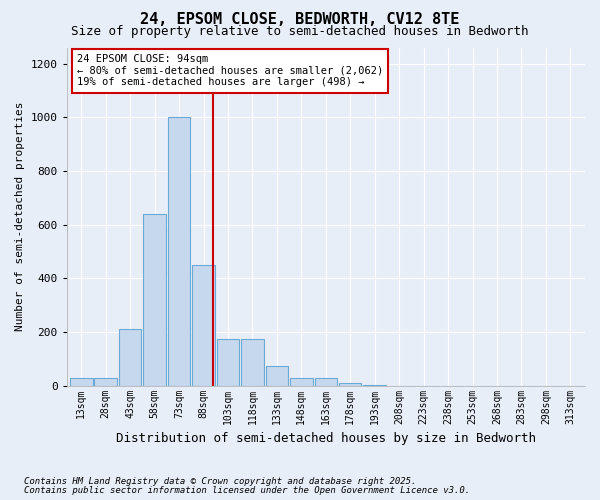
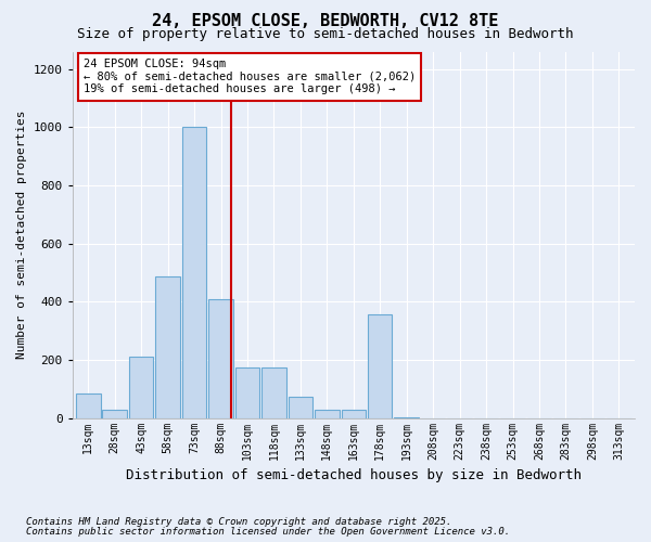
13sqm: 30 -> 85
58sqm: 640 -> 485
88sqm: 450 -> 410
178sqm: 10 -> 355
